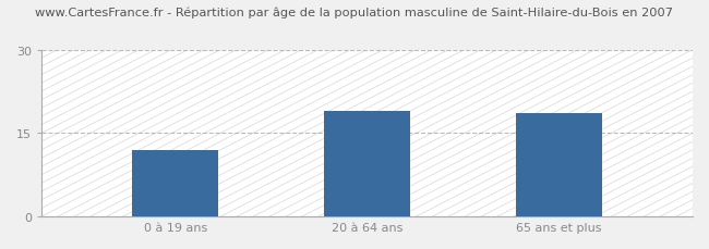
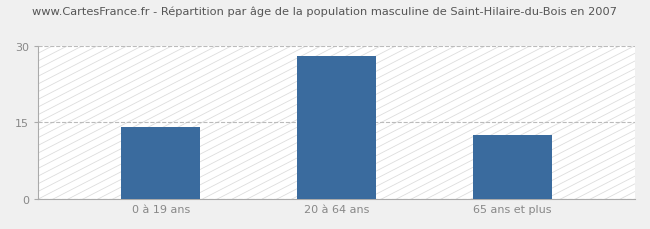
0 à 19 ans: 12.0 -> 14.0
20 à 64 ans: 19.0 -> 28.0
65 ans et plus: 18.6 -> 12.5
